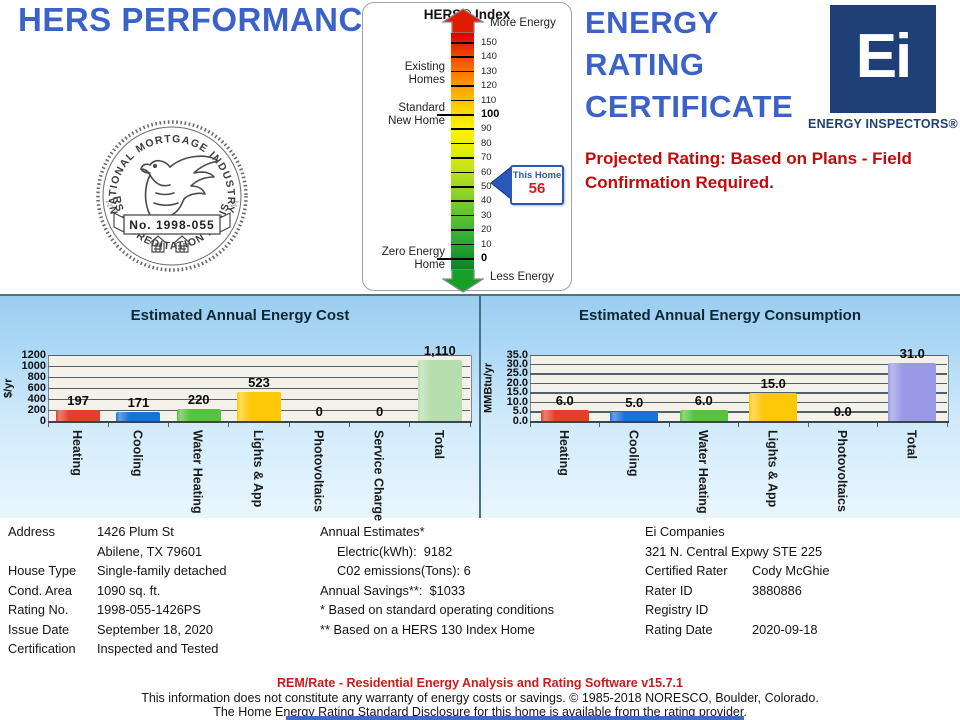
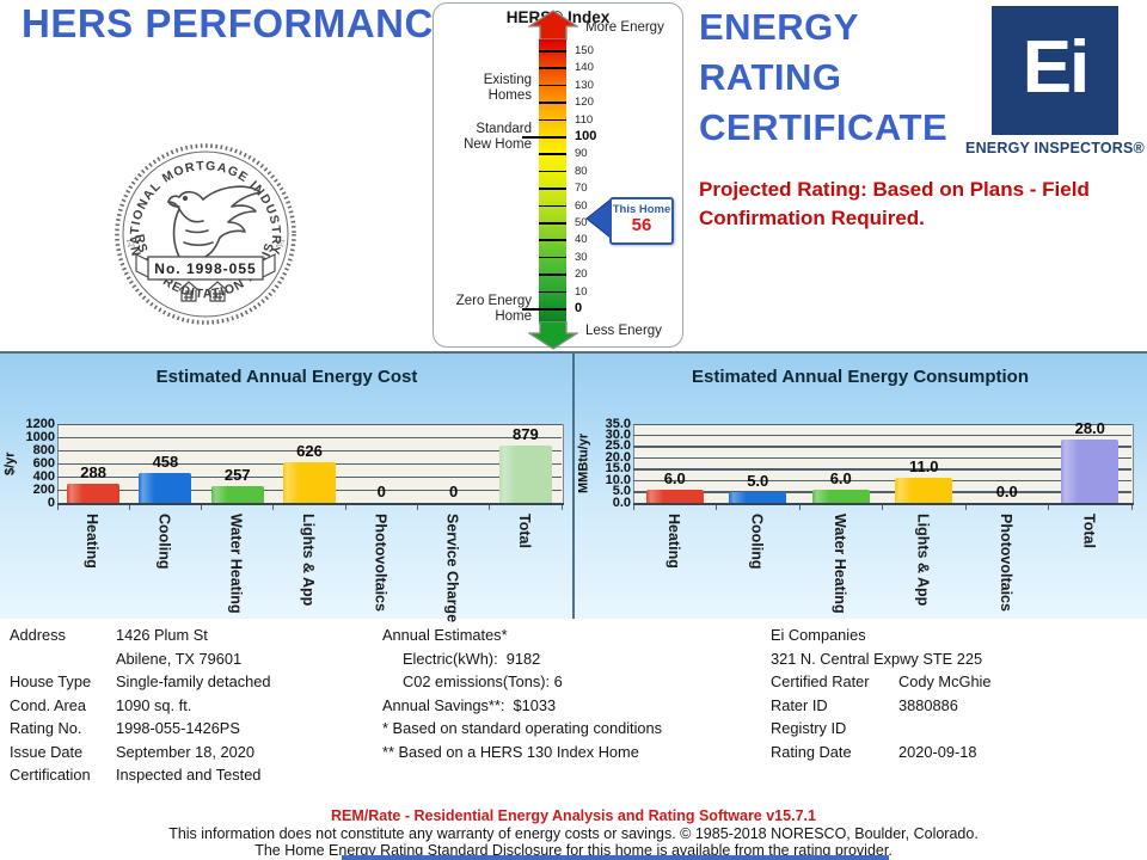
Estimated Annual Energy Cost/Heating: 197 -> 288
Estimated Annual Energy Cost/Cooling: 171 -> 458
Estimated Annual Energy Cost/Water Heating: 220 -> 257
Estimated Annual Energy Cost/Lights & App: 523 -> 626
Estimated Annual Energy Cost/Total: 1,110 -> 879
Estimated Annual Energy Consumption/Lights & App: 15.0 -> 11.0
Estimated Annual Energy Consumption/Total: 31.0 -> 28.0
